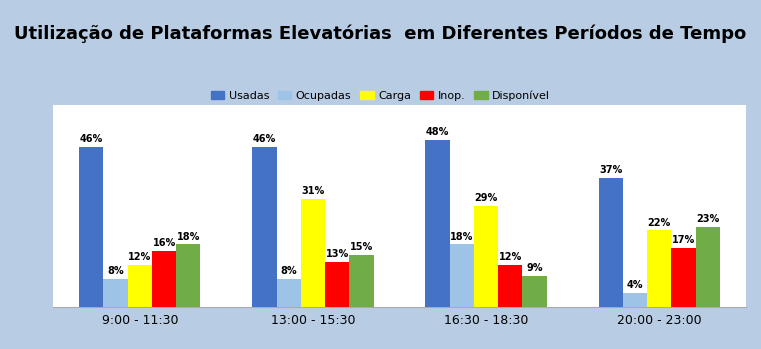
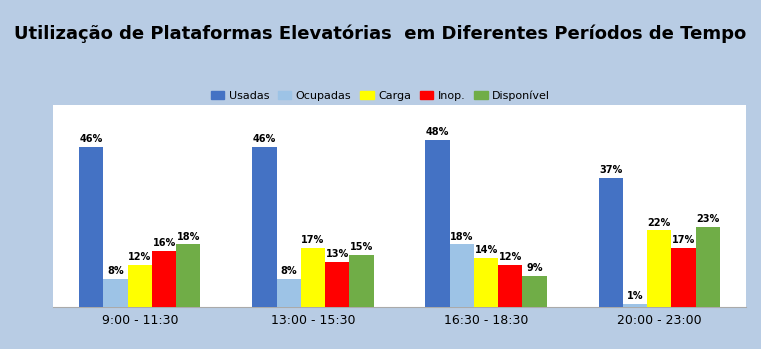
Carga/13:00 - 15:30: 31% -> 17%
Carga/16:30 - 18:30: 29% -> 14%
Ocupadas/20:00 - 23:00: 4% -> 1%
